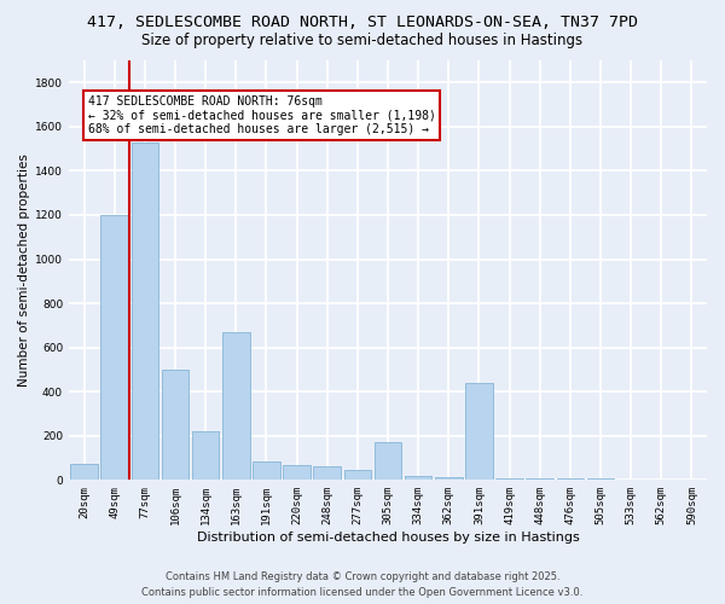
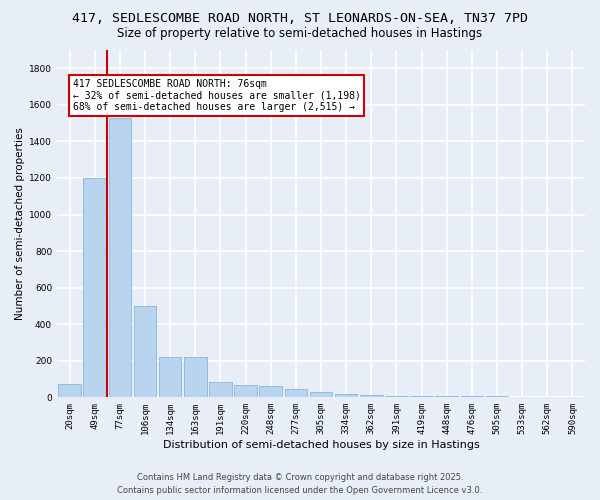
163sqm: 670 -> 220
305sqm: 170 -> 30
391sqm: 440 -> 10
